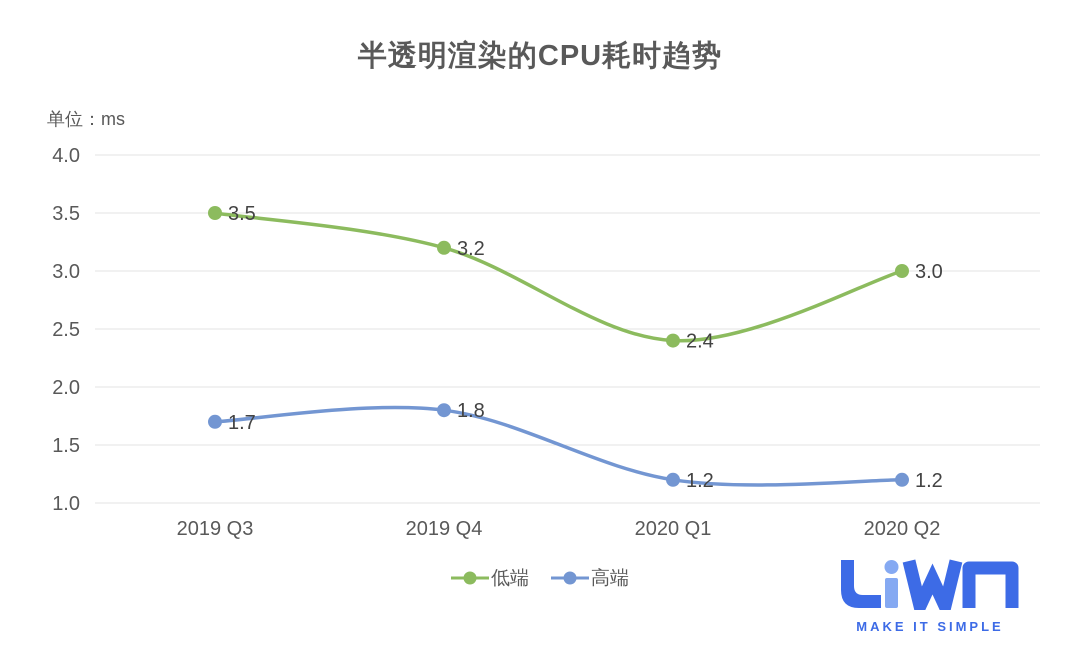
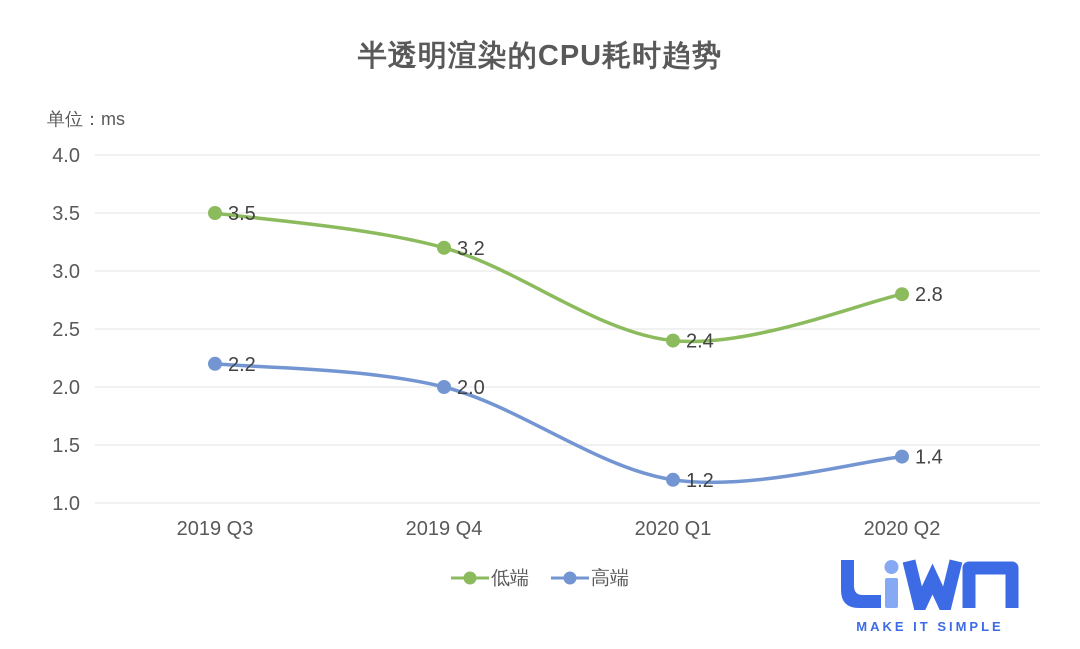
高端/2019 Q3: 1.7 -> 2.2
高端/2019 Q4: 1.8 -> 2.0
低端/2020 Q2: 3.0 -> 2.8
高端/2020 Q2: 1.2 -> 1.4
